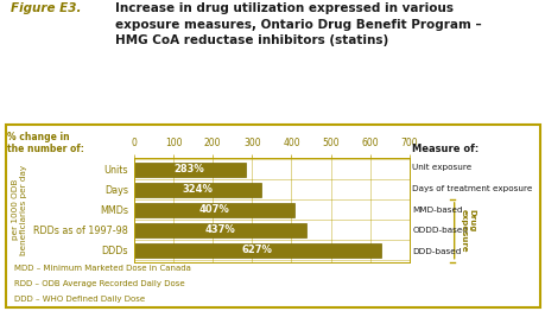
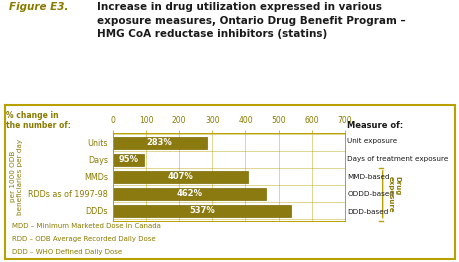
Days: 324% -> 95%
RDDs as of 1997-98: 437% -> 462%
DDDs: 627% -> 537%
